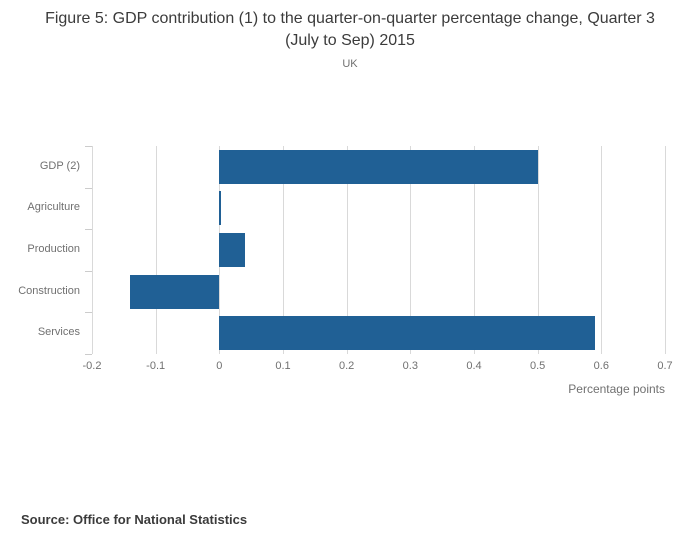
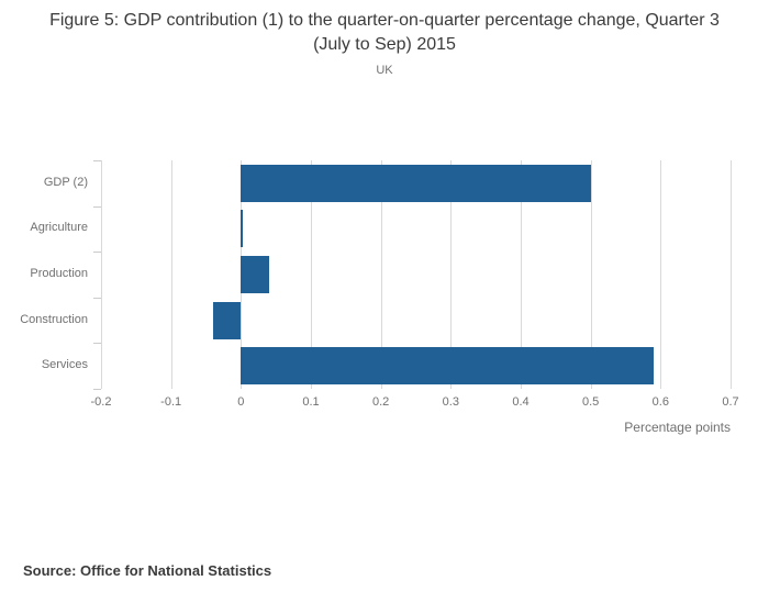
Construction: -0.14 -> -0.04
